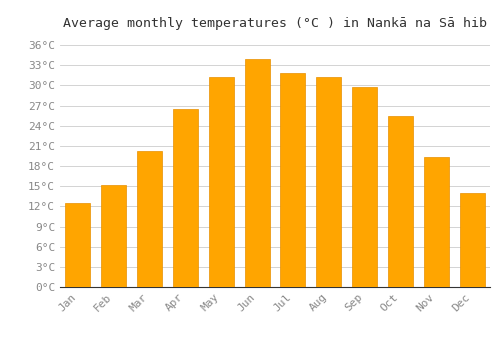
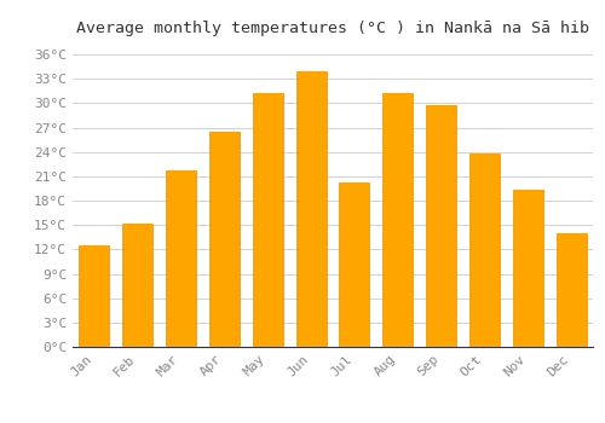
Mar: 20.2°C -> 21.8°C
Jul: 31.8°C -> 20.2°C
Oct: 25.5°C -> 23.8°C
